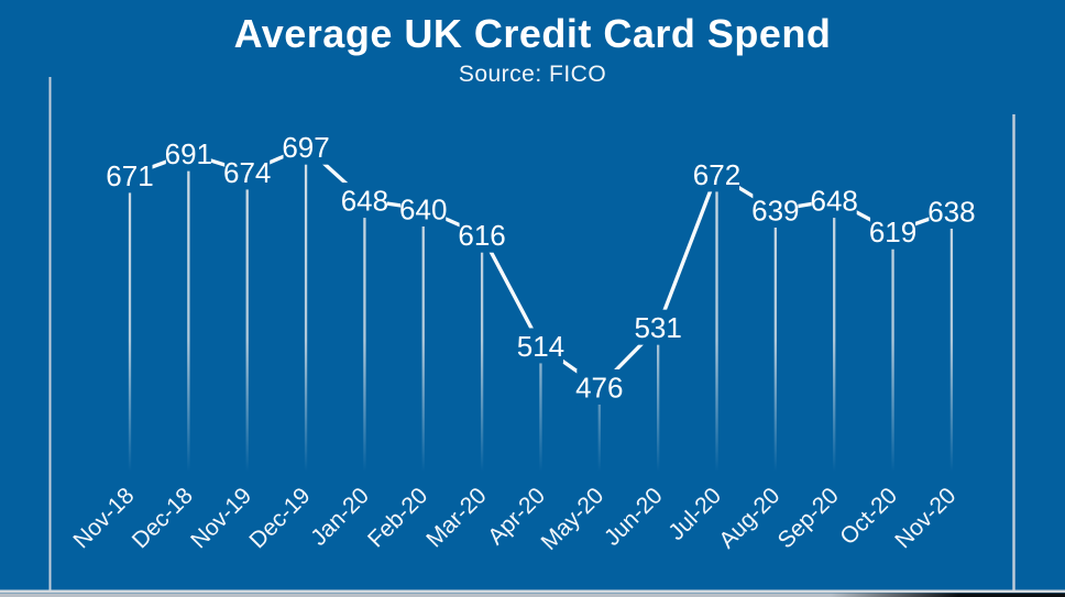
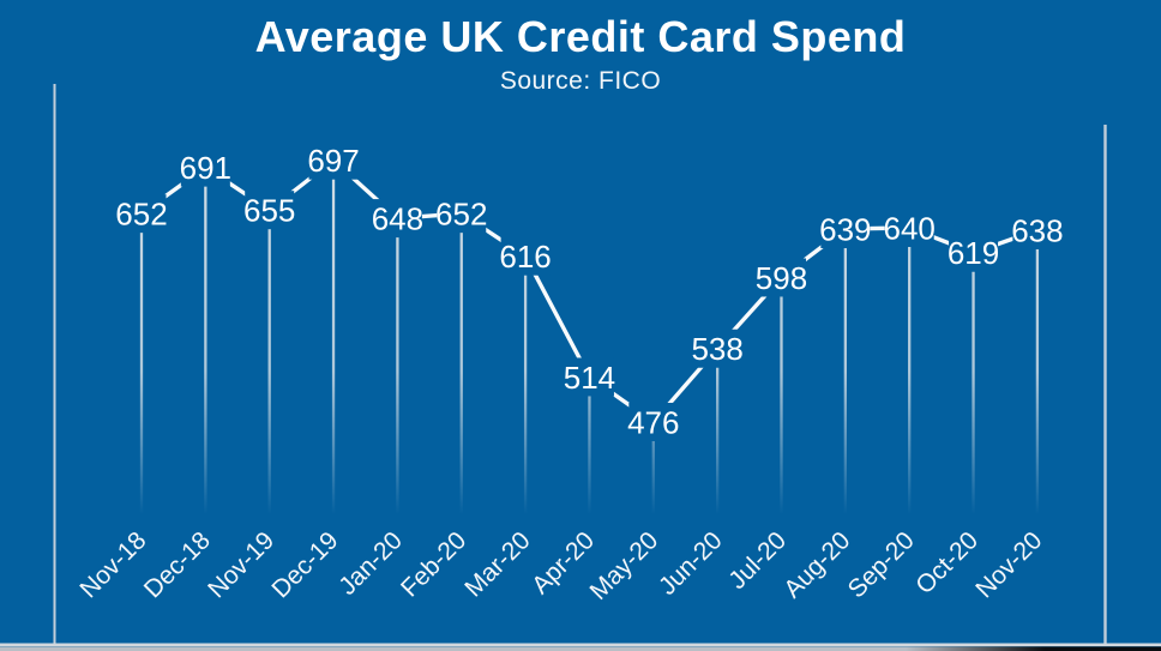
Nov-18: 671 -> 652
Nov-19: 674 -> 655
Feb-20: 640 -> 652
Jun-20: 531 -> 538
Jul-20: 672 -> 598
Sep-20: 648 -> 640
